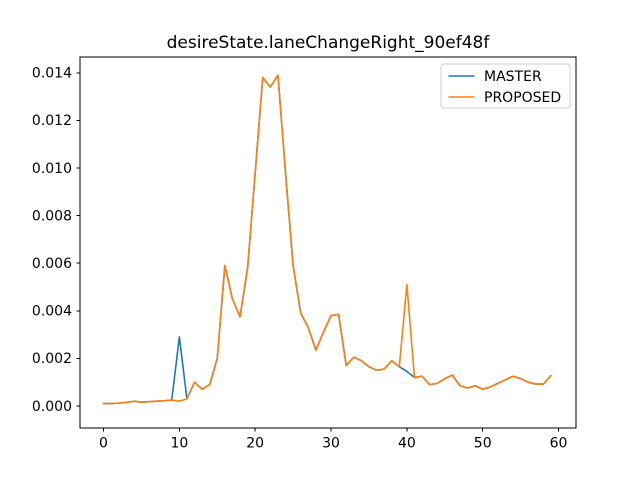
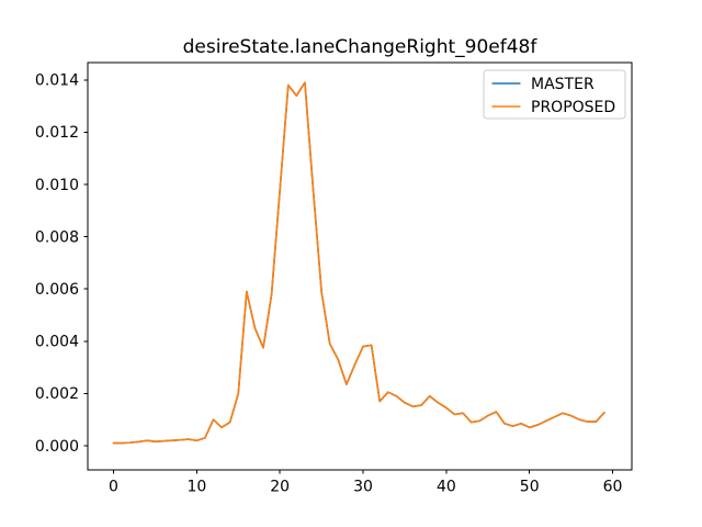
MASTER/10: 0.0029 -> 0.0002
PROPOSED/40: 0.0051 -> 0.0014
